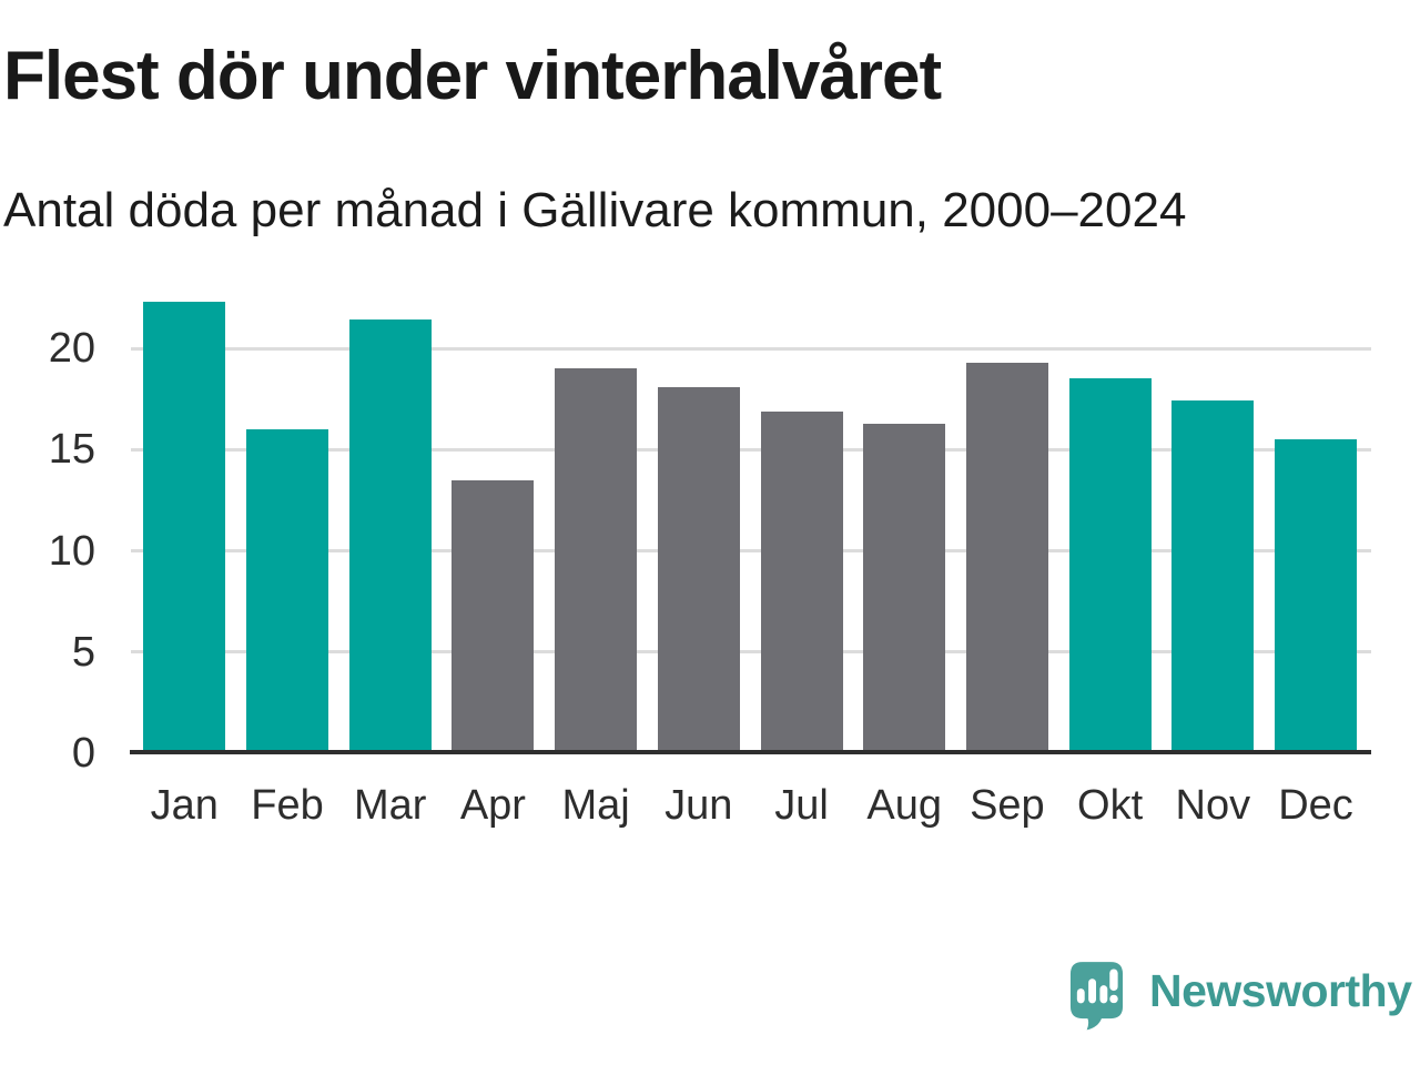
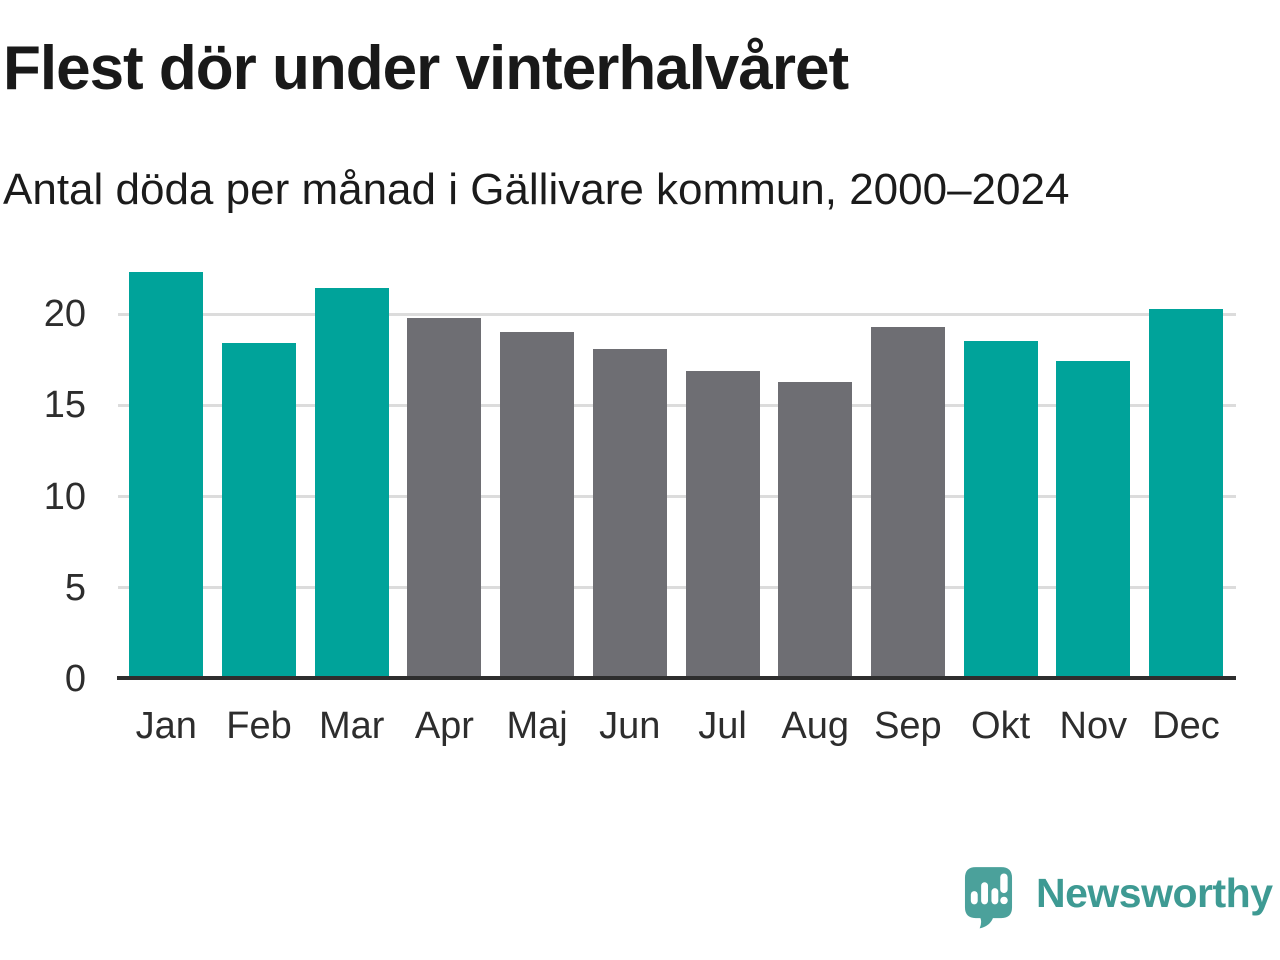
Feb: 16.0 -> 18.4
Apr: 13.5 -> 19.8
Dec: 15.5 -> 20.3
